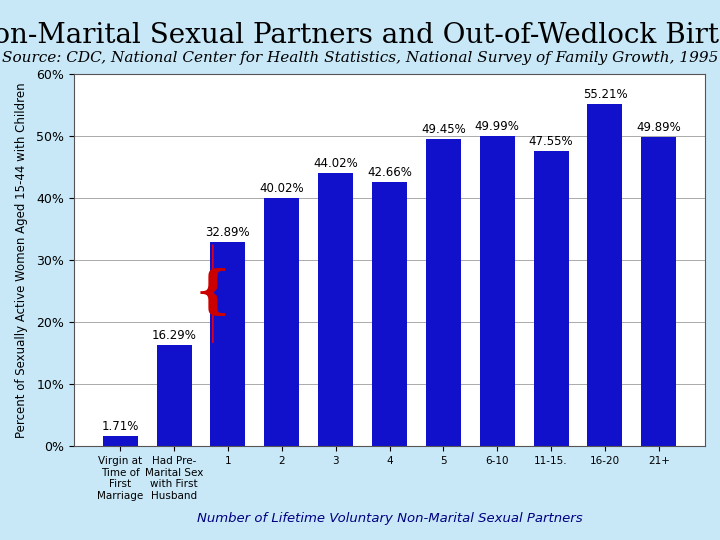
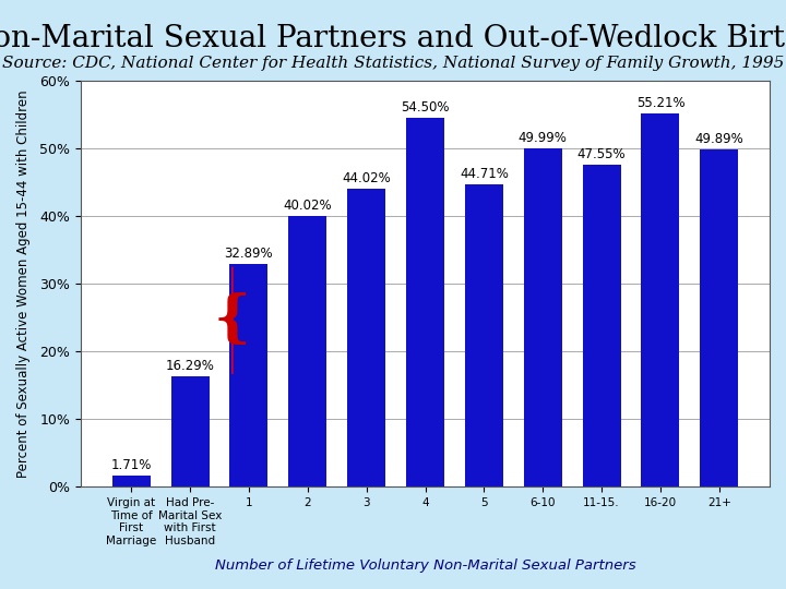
4: 42.66% -> 54.50%
5: 49.45% -> 44.71%
